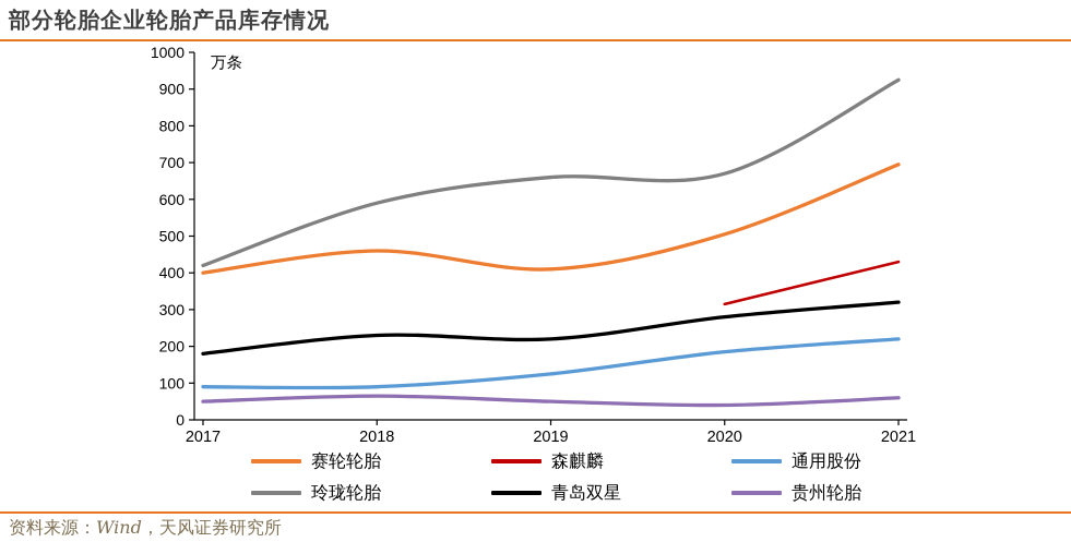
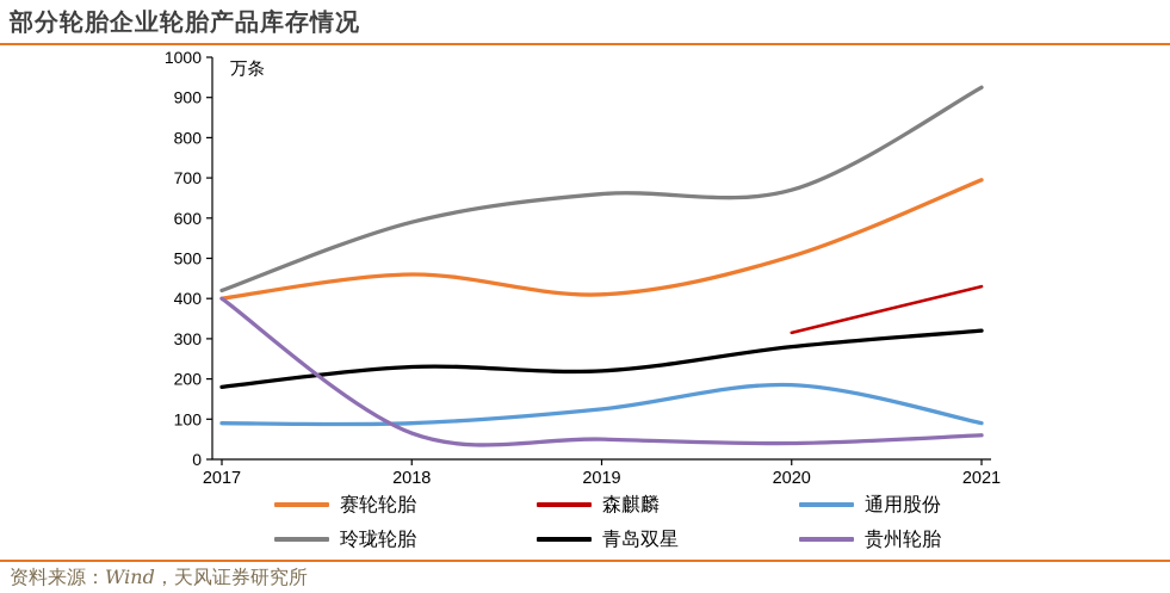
贵州轮胎/2017: 50 -> 400
通用股份/2021: 220 -> 90
